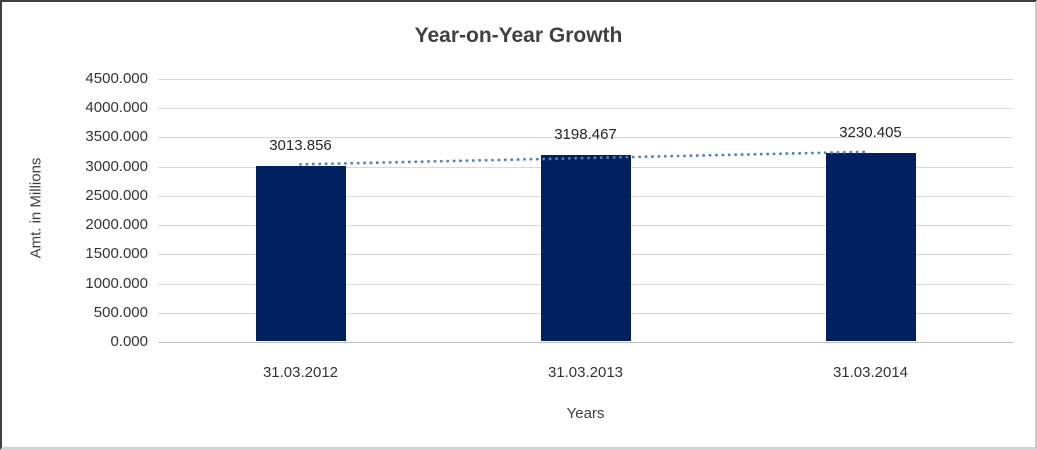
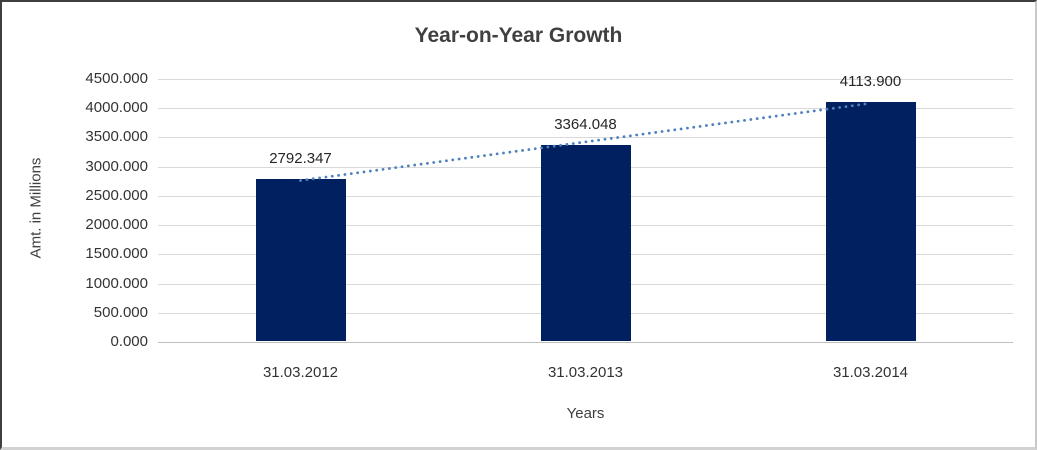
31.03.2012: 3013.856 -> 2792.347
31.03.2013: 3198.467 -> 3364.048
31.03.2014: 3230.405 -> 4113.900
